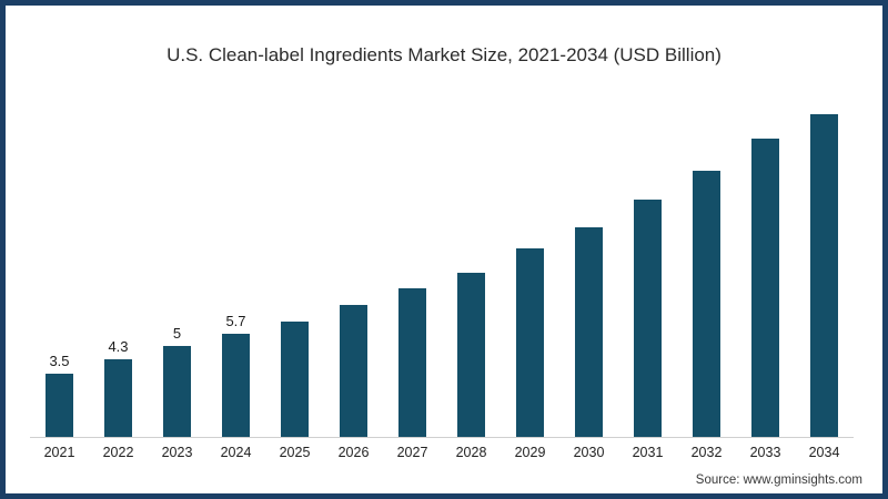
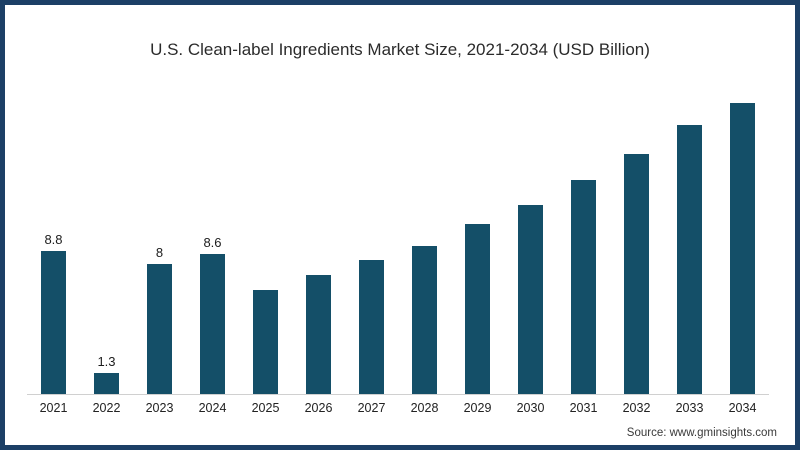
2021: 3.5 -> 8.8
2022: 4.3 -> 1.3
2023: 5 -> 8
2024: 5.7 -> 8.6
